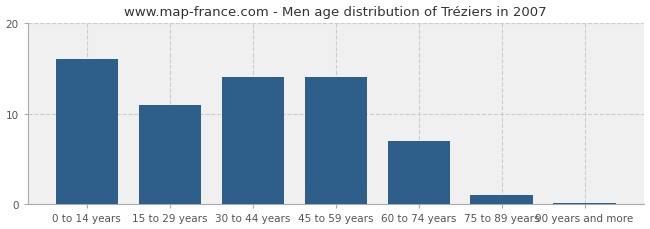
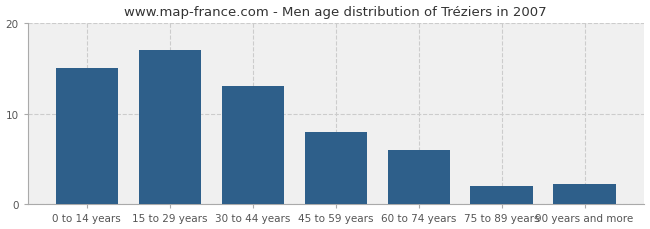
0 to 14 years: 16.0 -> 15.0
15 to 29 years: 11.0 -> 17.0
30 to 44 years: 14.0 -> 13.0
45 to 59 years: 14.0 -> 8.0
60 to 74 years: 7.0 -> 6.0
75 to 89 years: 1.0 -> 2.0
90 years and more: 0.2 -> 2.2
